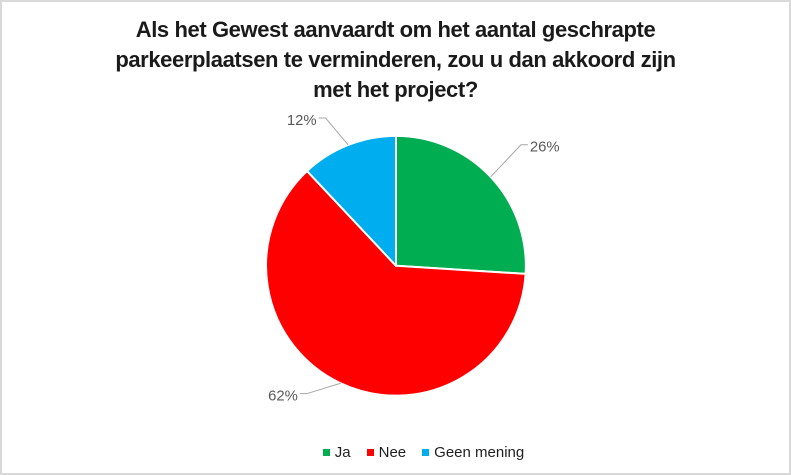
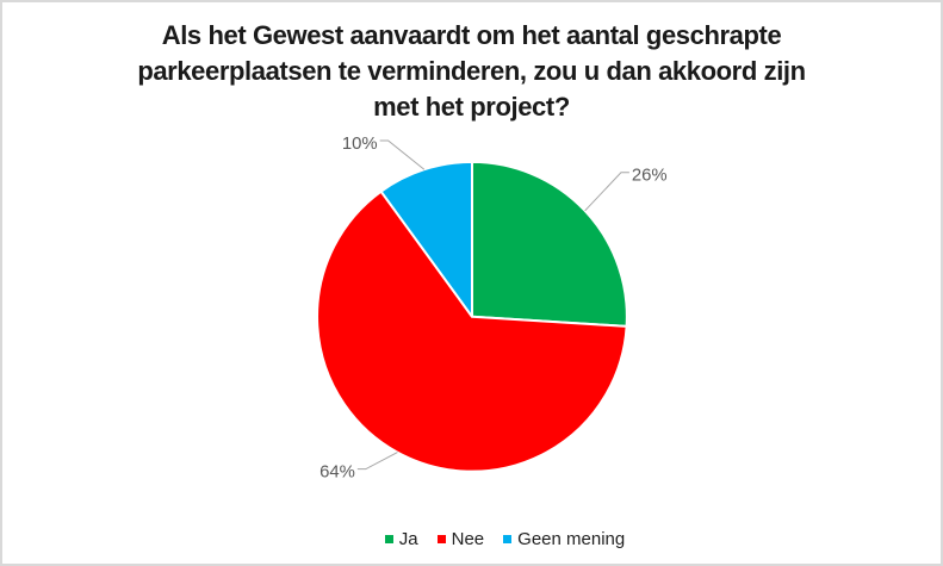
Nee: 62% -> 64%
Geen mening: 12% -> 10%
